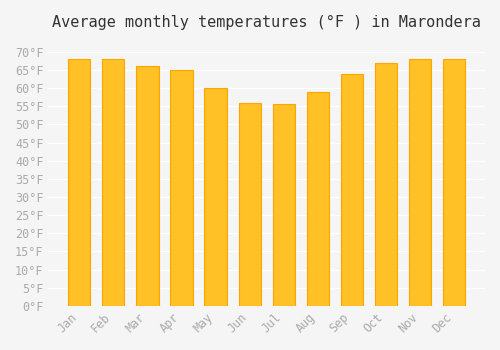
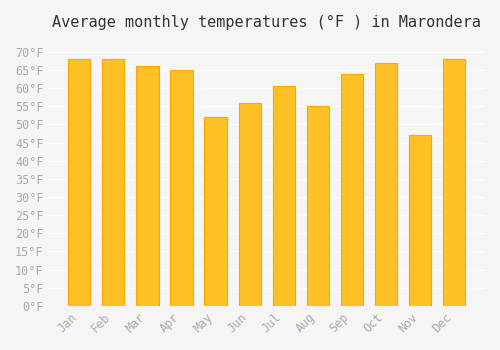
May: 60.0°F -> 52.0°F
Jul: 55.5°F -> 60.5°F
Aug: 59.0°F -> 55.0°F
Nov: 68.0°F -> 47.0°F
